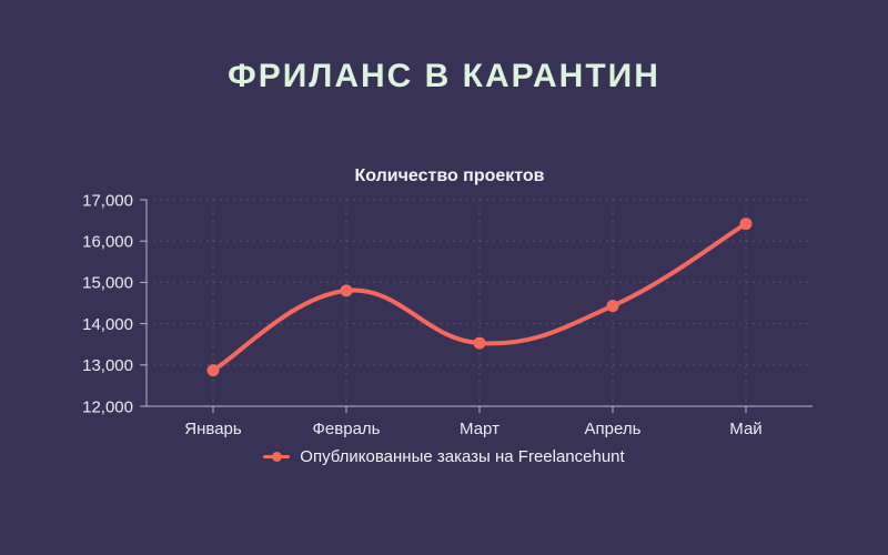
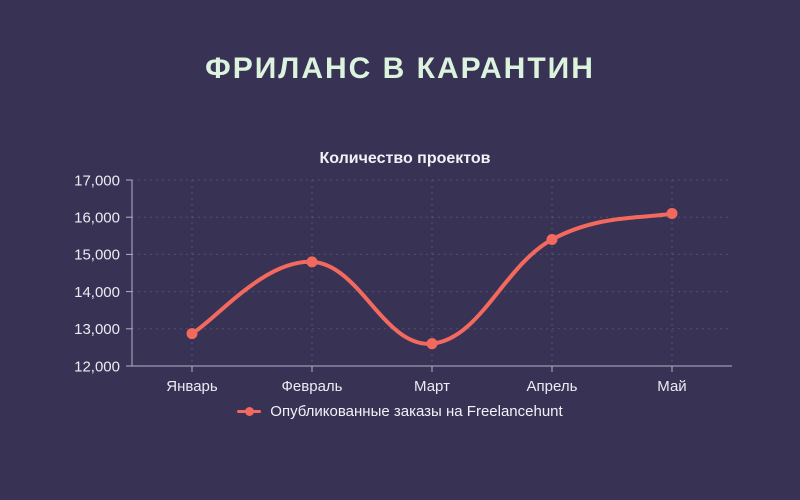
Март: 13500 -> 12600
Апрель: 14400 -> 15400
Май: 16400 -> 16100
